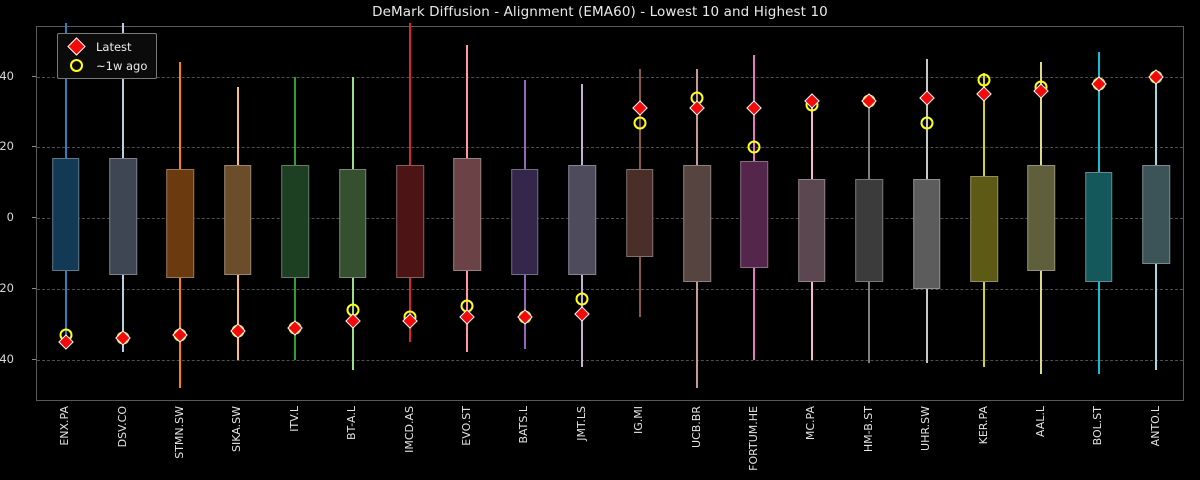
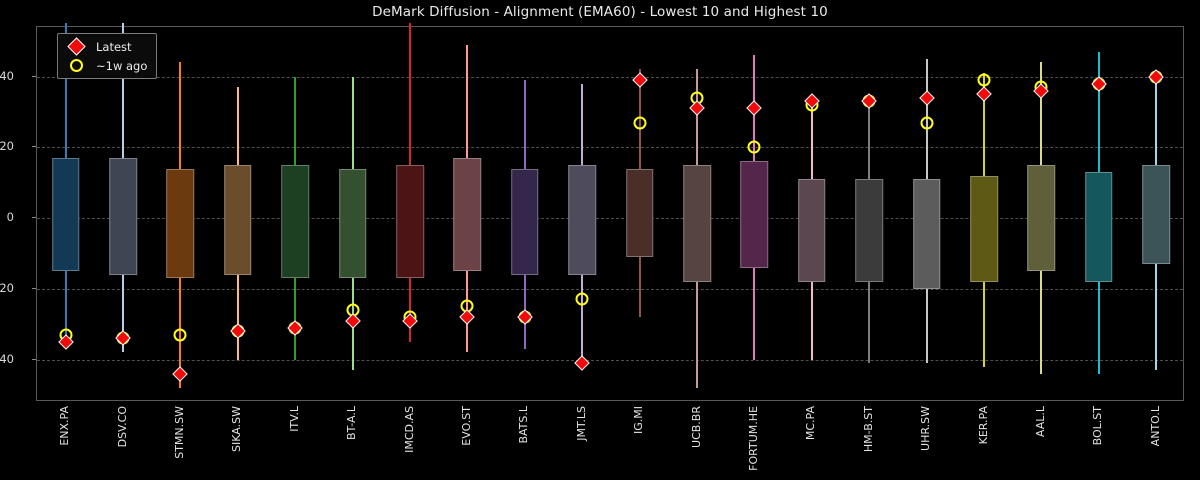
Latest/STMN.SW: -33 -> -44
Latest/JMT.LS: -27 -> -41
Latest/IG.MI: 31 -> 39
